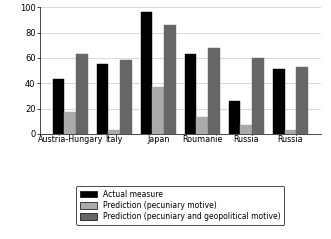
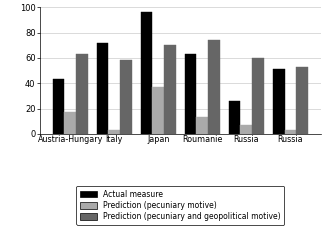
Actual measure/Italy: 55 -> 72
Prediction (pecuniary and geopolitical motive)/Japan: 86 -> 70
Prediction (pecuniary and geopolitical motive)/Roumanie: 68 -> 74
